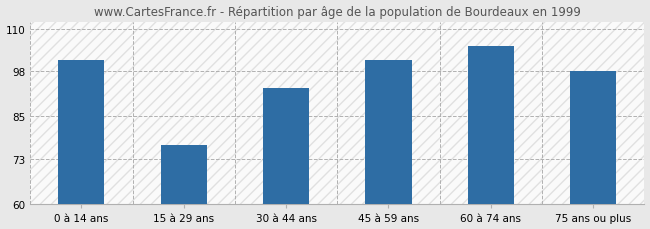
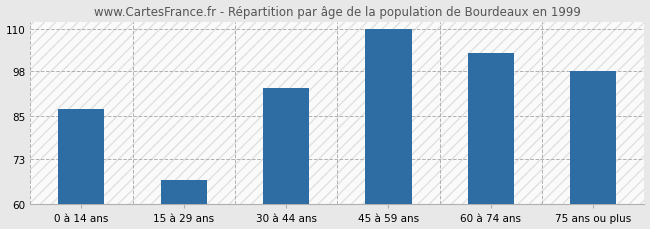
0 à 14 ans: 101 -> 87
15 à 29 ans: 77 -> 67
45 à 59 ans: 101 -> 110
60 à 74 ans: 105 -> 103
